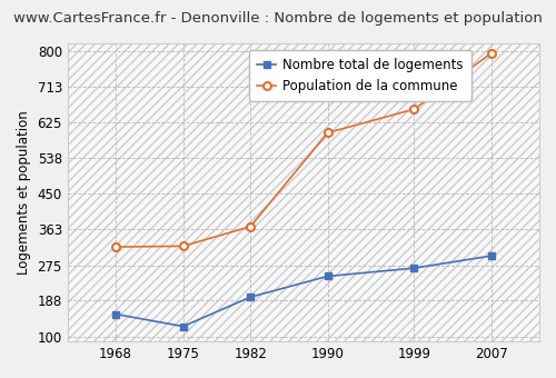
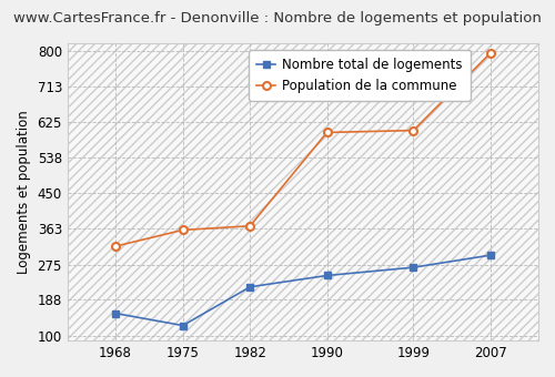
Population de la commune/1975: 322 -> 360
Nombre total de logements/1982: 197 -> 220
Population de la commune/1999: 658 -> 605
